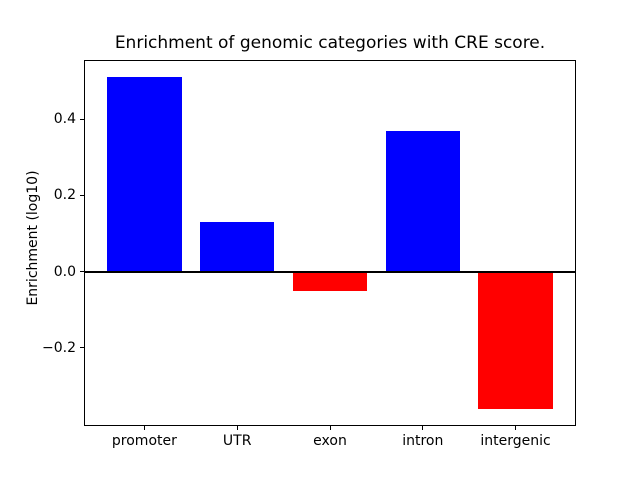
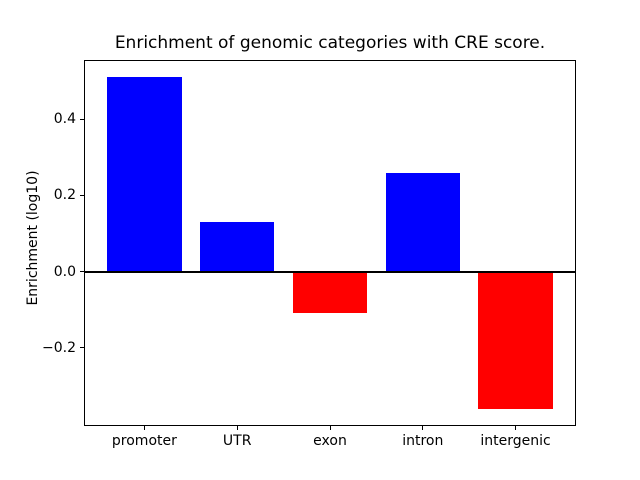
exon: -0.05 -> -0.11
intron: 0.37 -> 0.26
